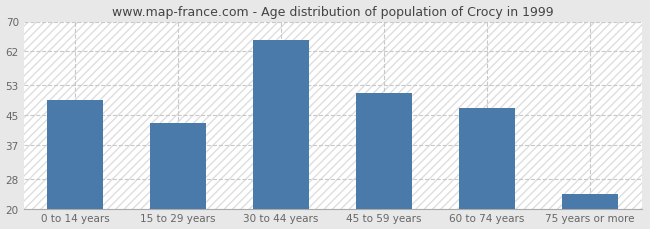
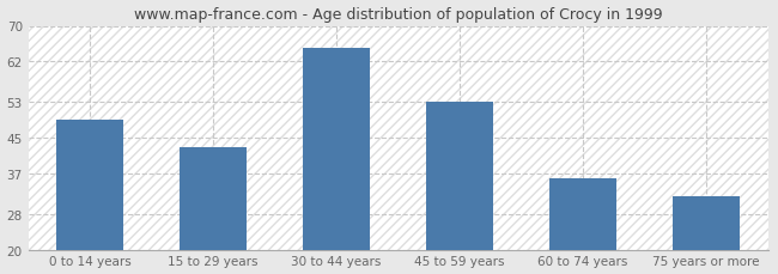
45 to 59 years: 51 -> 53
60 to 74 years: 47 -> 36
75 years or more: 24 -> 32
